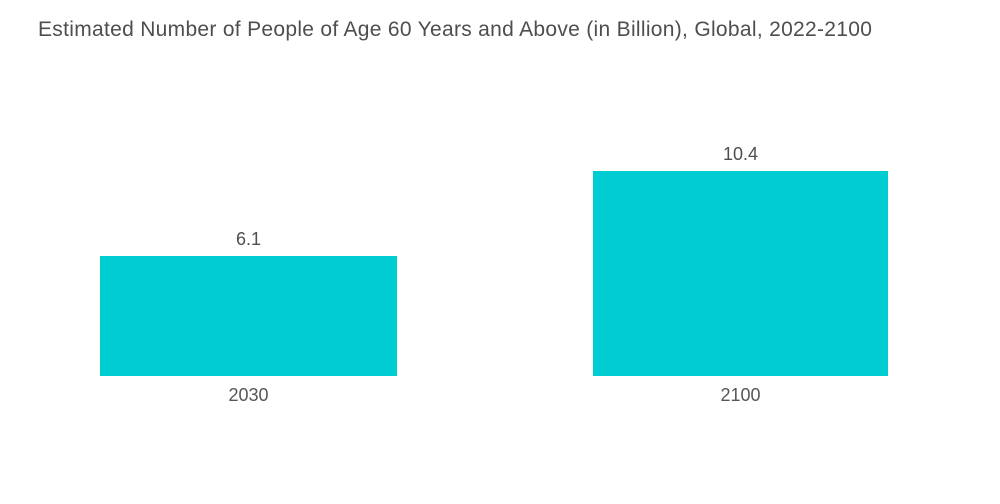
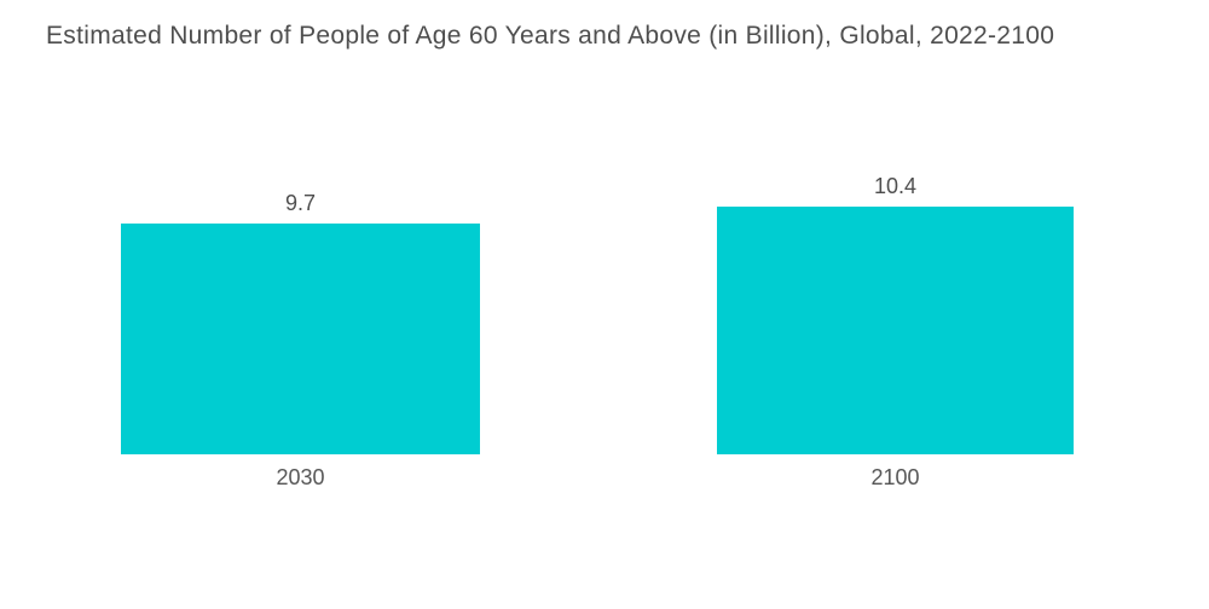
2030: 6.1 -> 9.7
